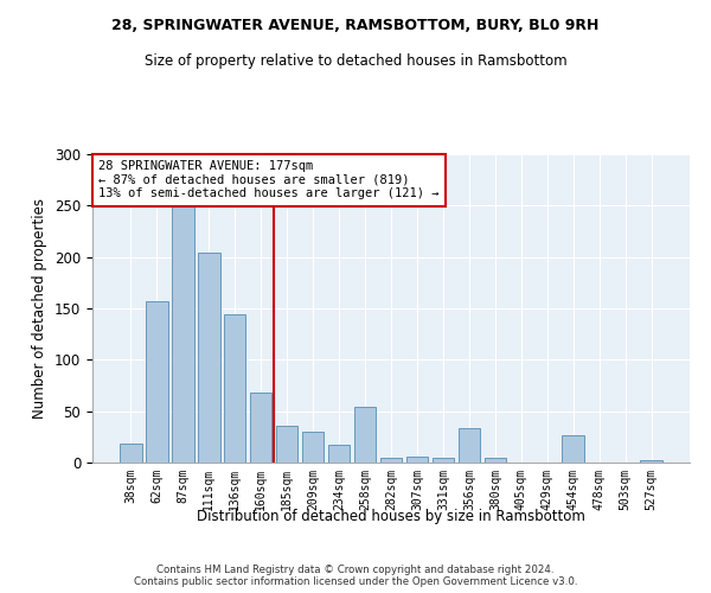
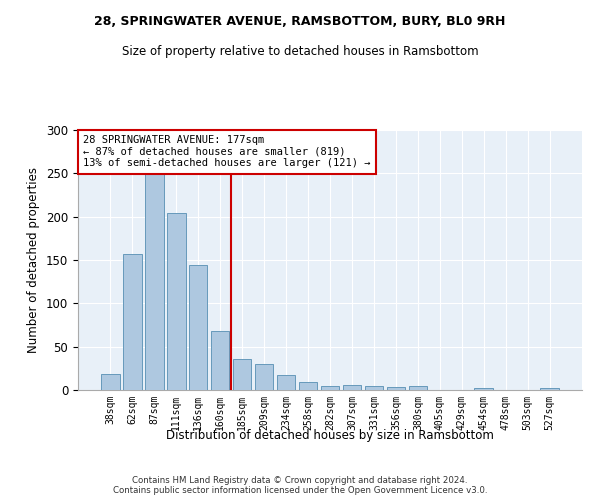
258sqm: 54 -> 9
356sqm: 34 -> 4
454sqm: 26 -> 2
